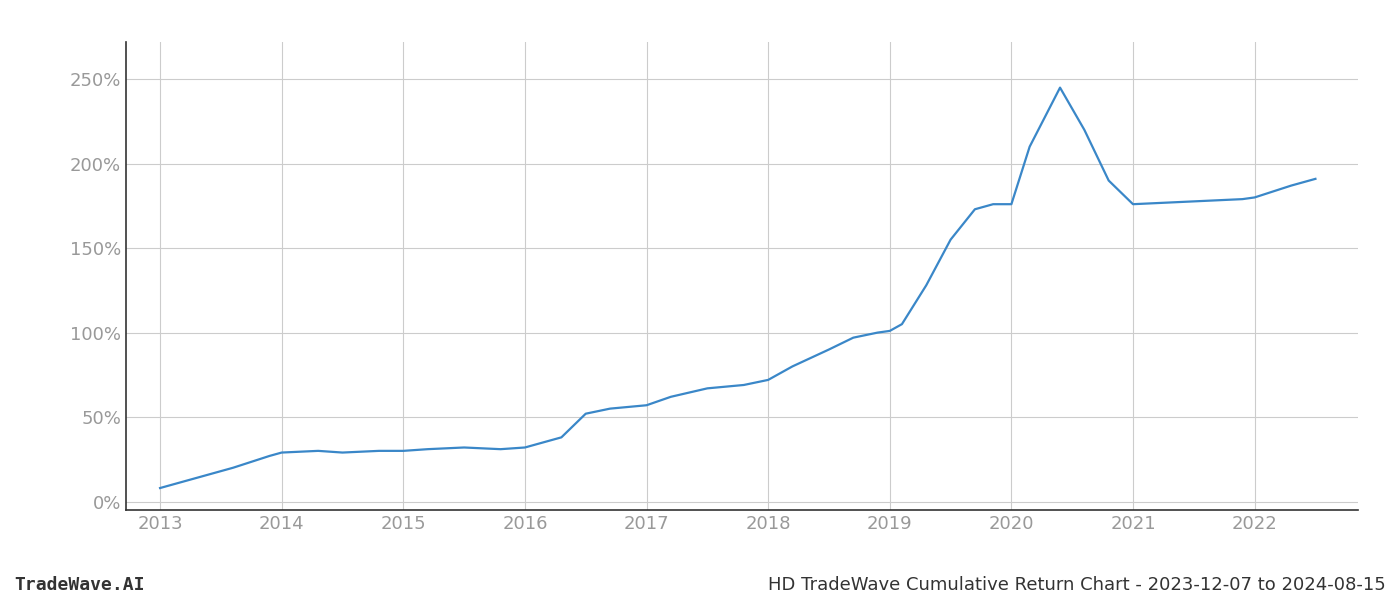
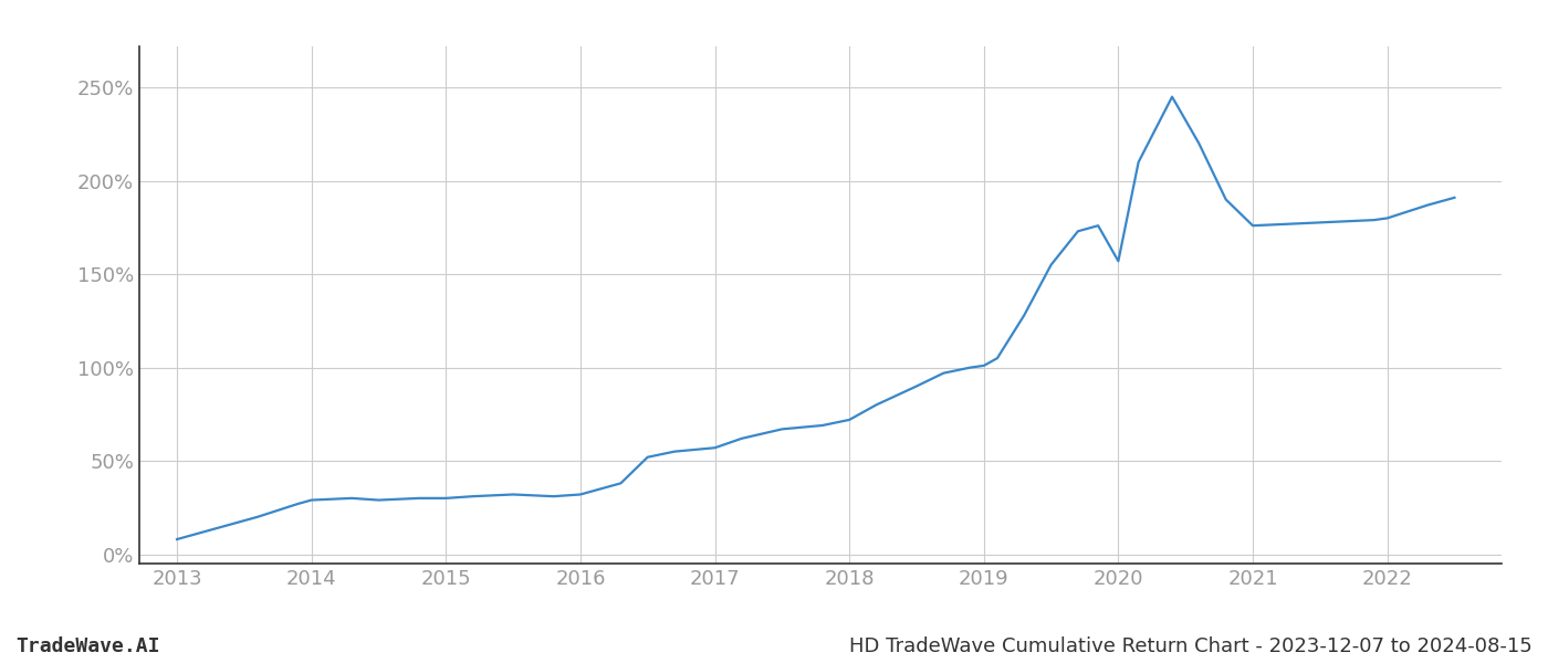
2020: 176% -> 157%
